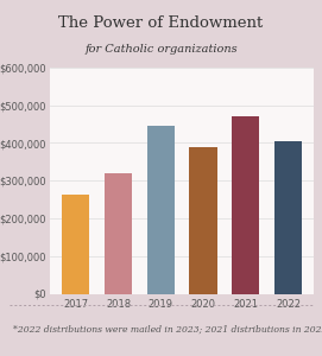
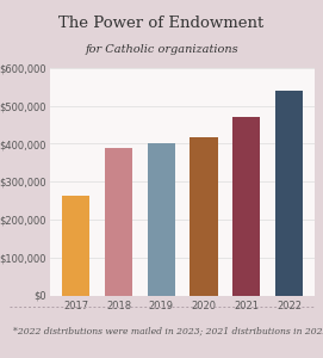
2018: $320,000 -> $390,000
2019: $445,000 -> $400,000
2020: $390,000 -> $418,000
2022: $405,000 -> $540,000
